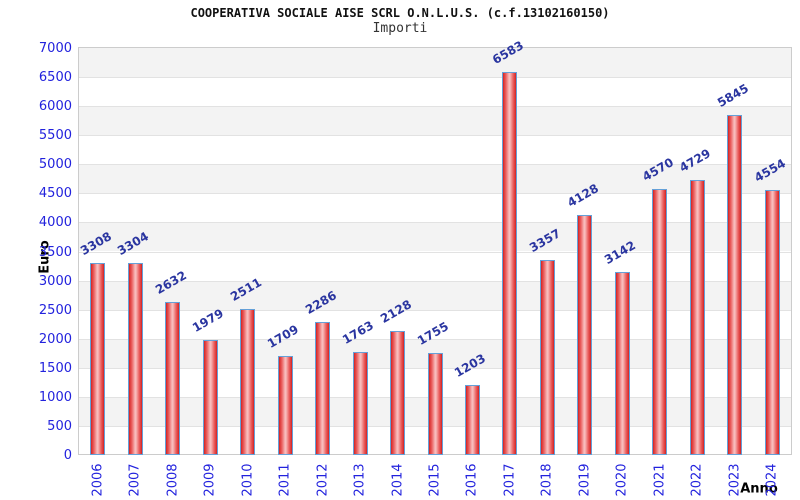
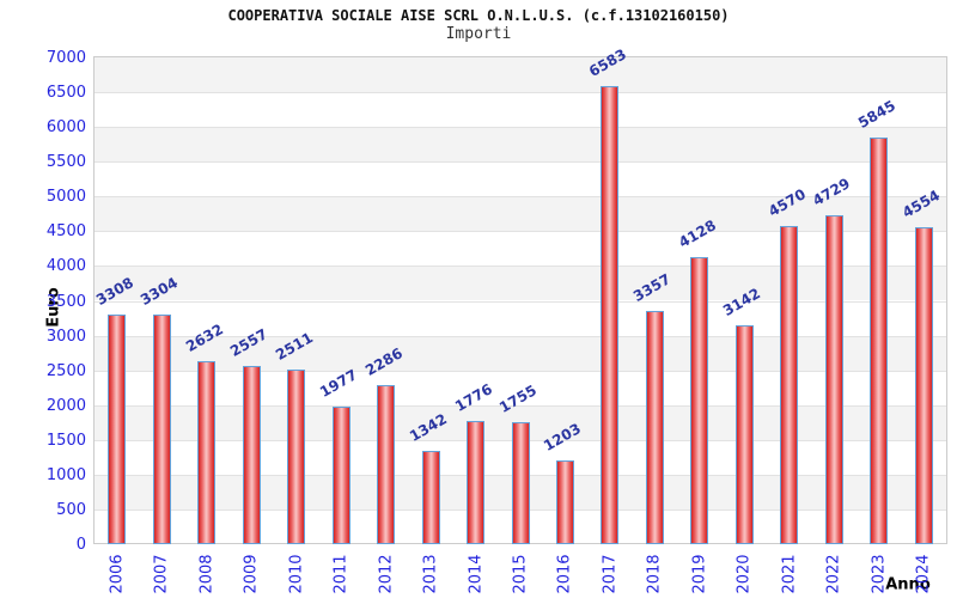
2009: 1979 -> 2557
2011: 1709 -> 1977
2013: 1763 -> 1342
2014: 2128 -> 1776
